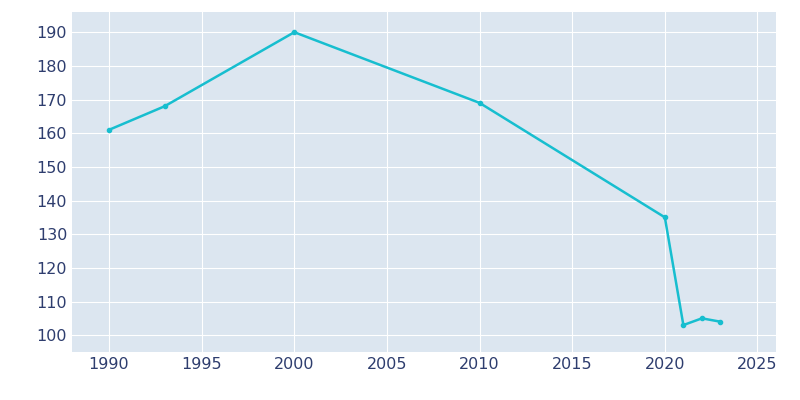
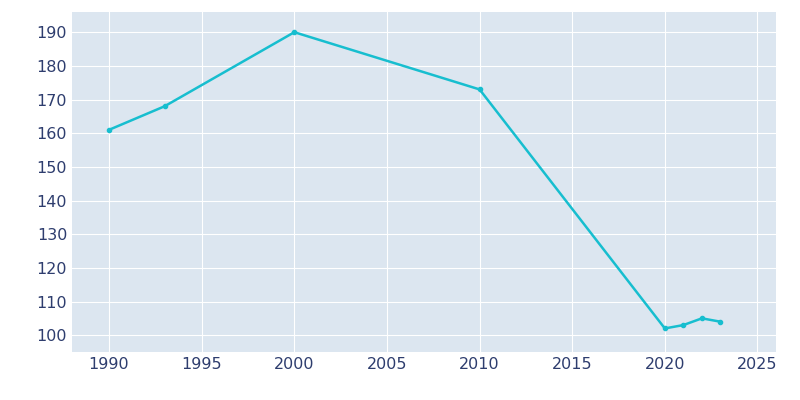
2010: 169 -> 173
2020: 135 -> 102
